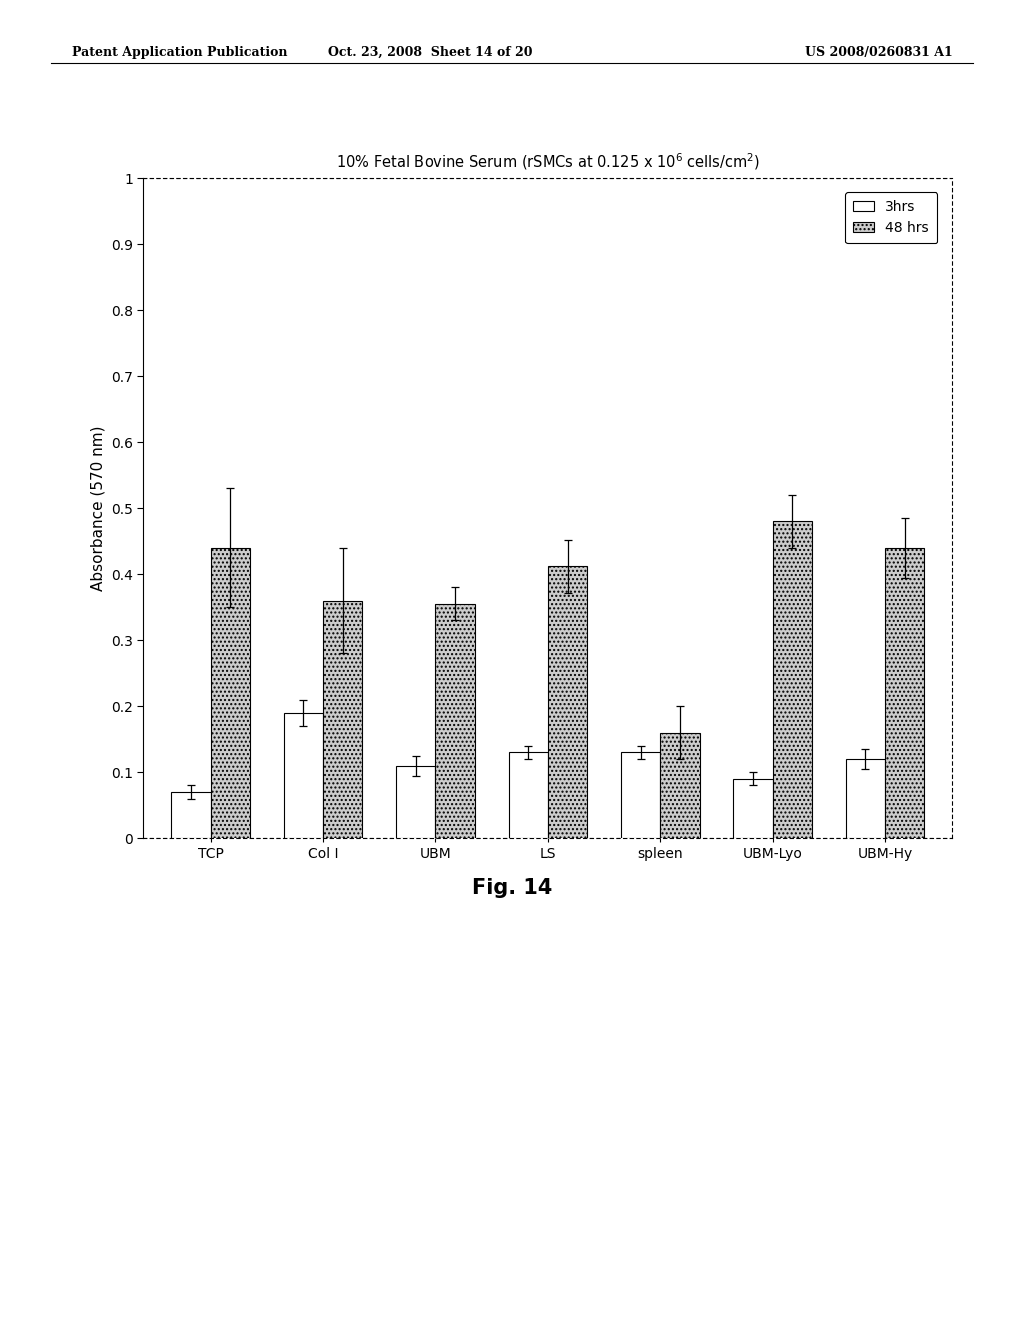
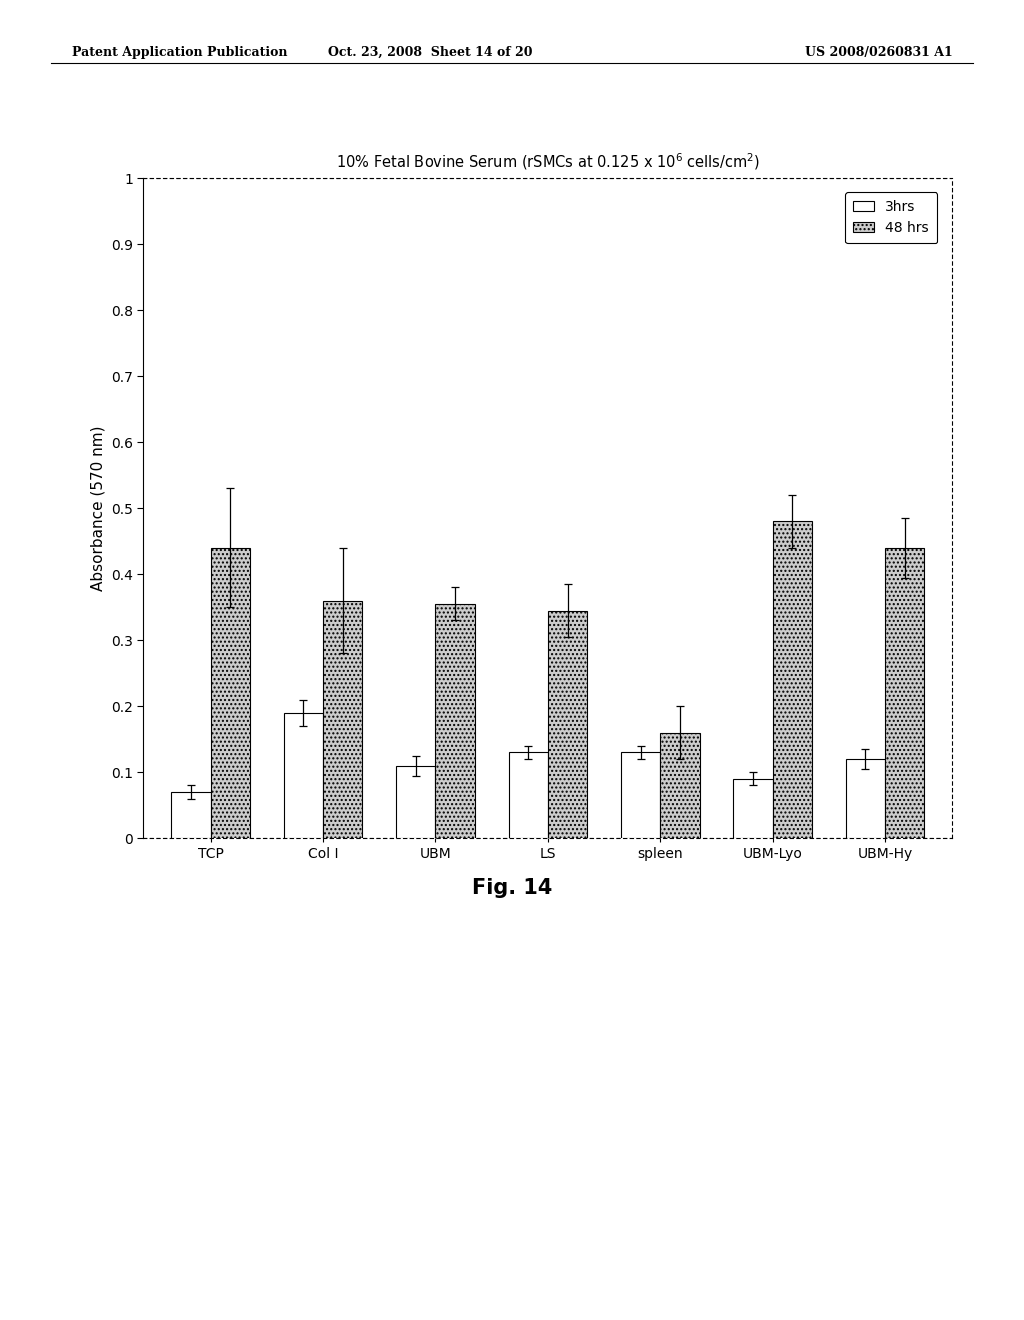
48 hrs/LS: 0.412 -> 0.345
